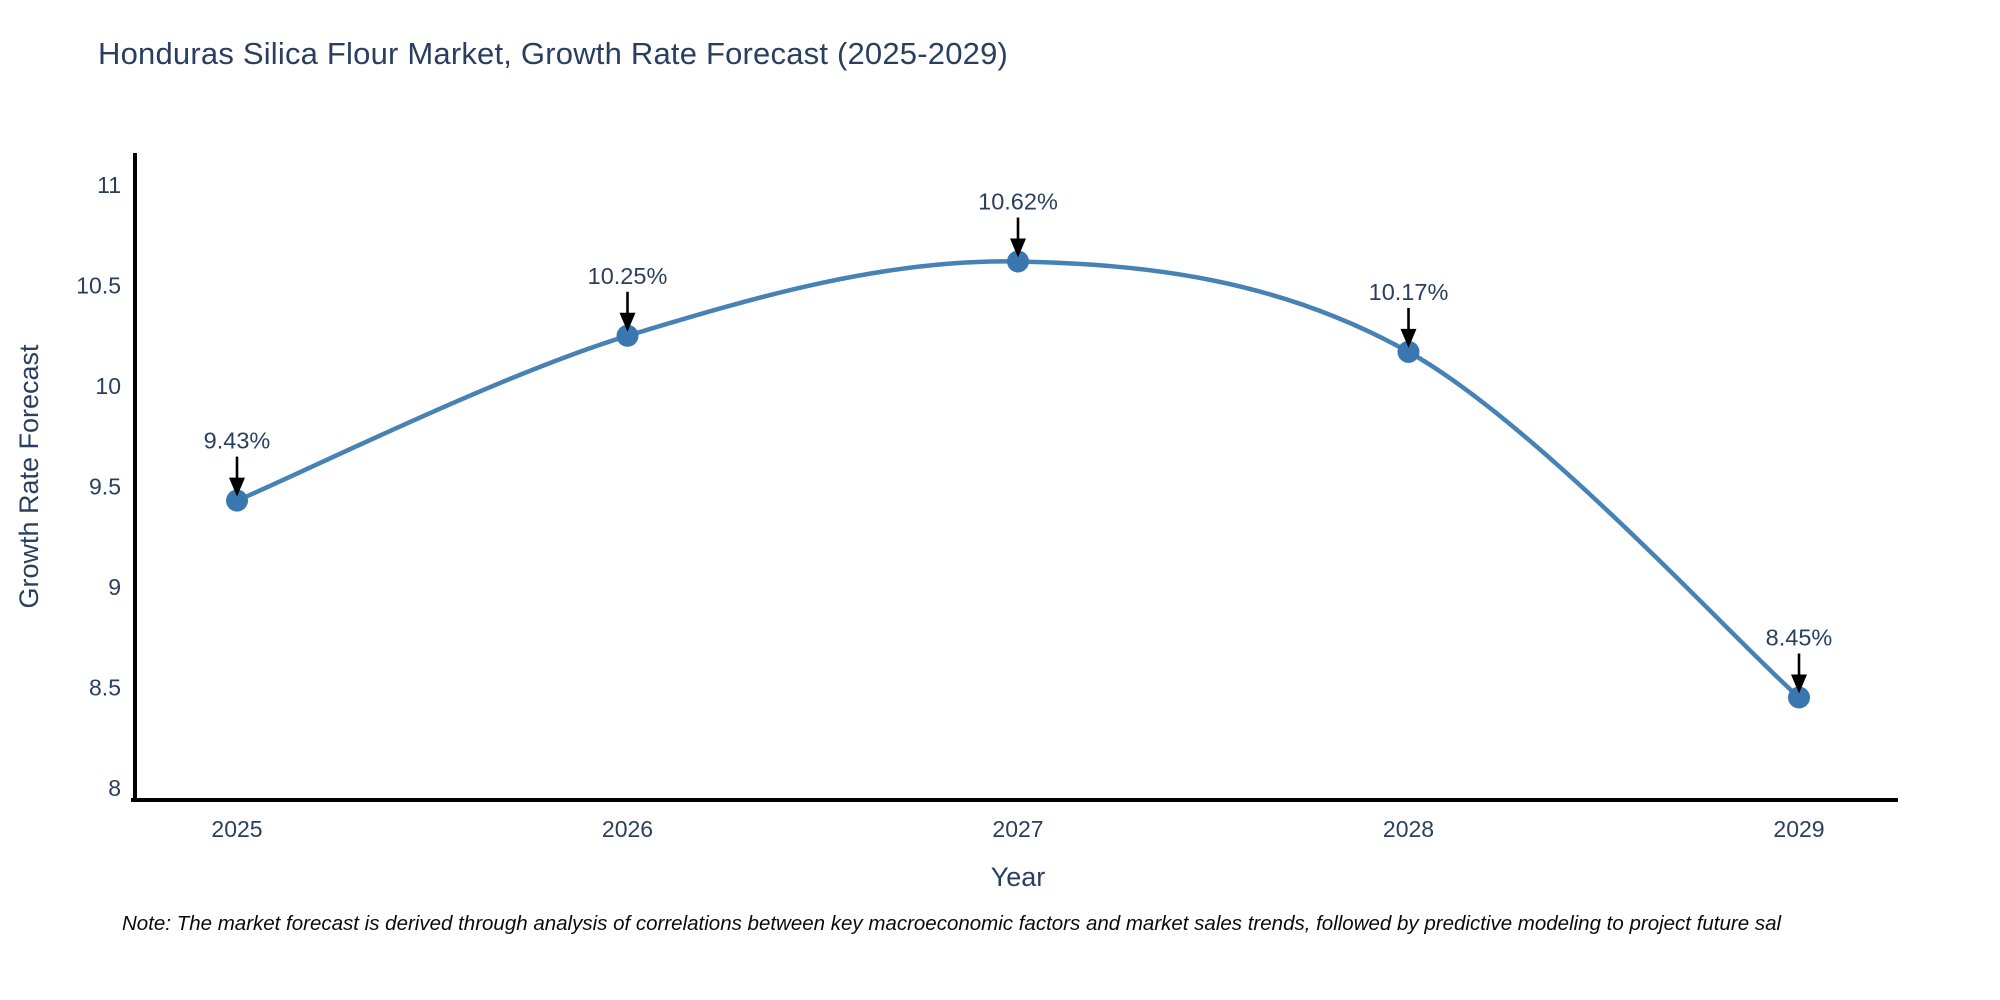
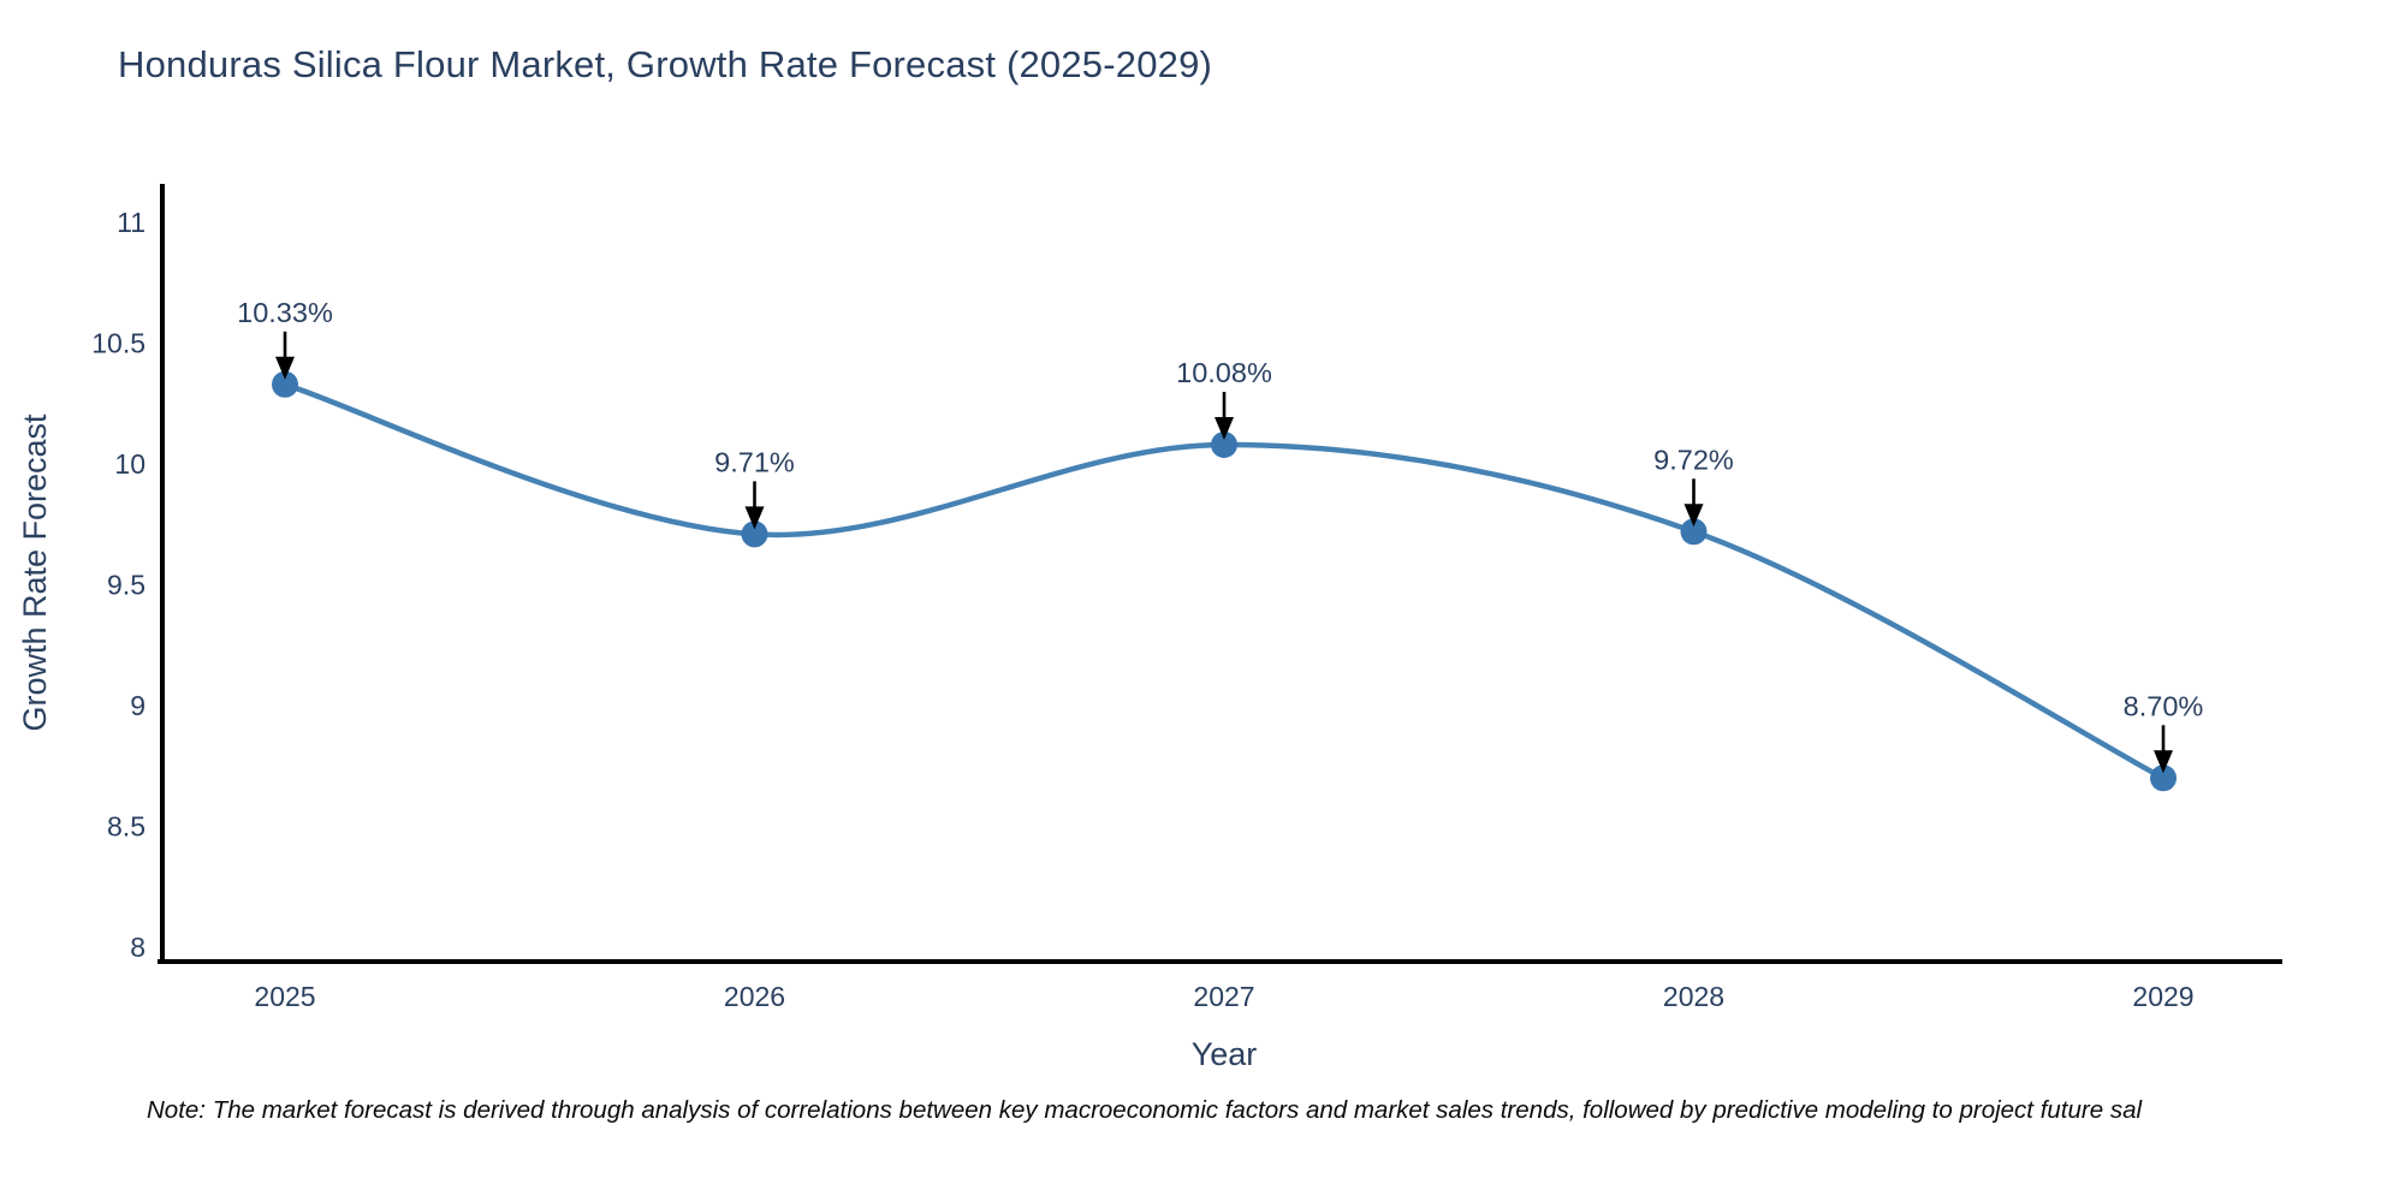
2025: 9.43% -> 10.33%
2026: 10.25% -> 9.71%
2027: 10.62% -> 10.08%
2028: 10.17% -> 9.72%
2029: 8.45% -> 8.70%
